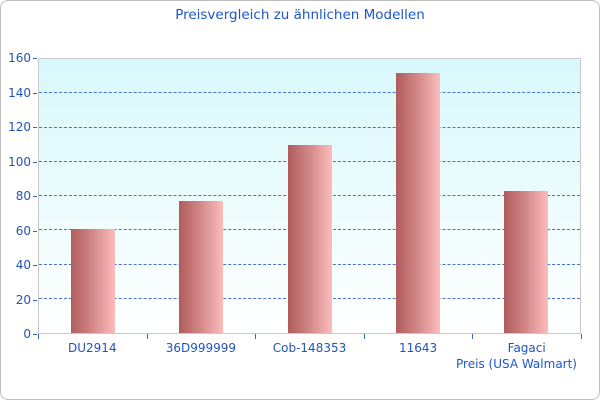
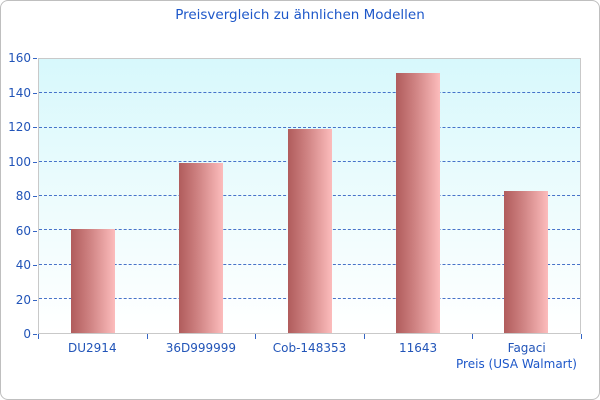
36D999999: 77 -> 99
Cob-148353: 110 -> 119
